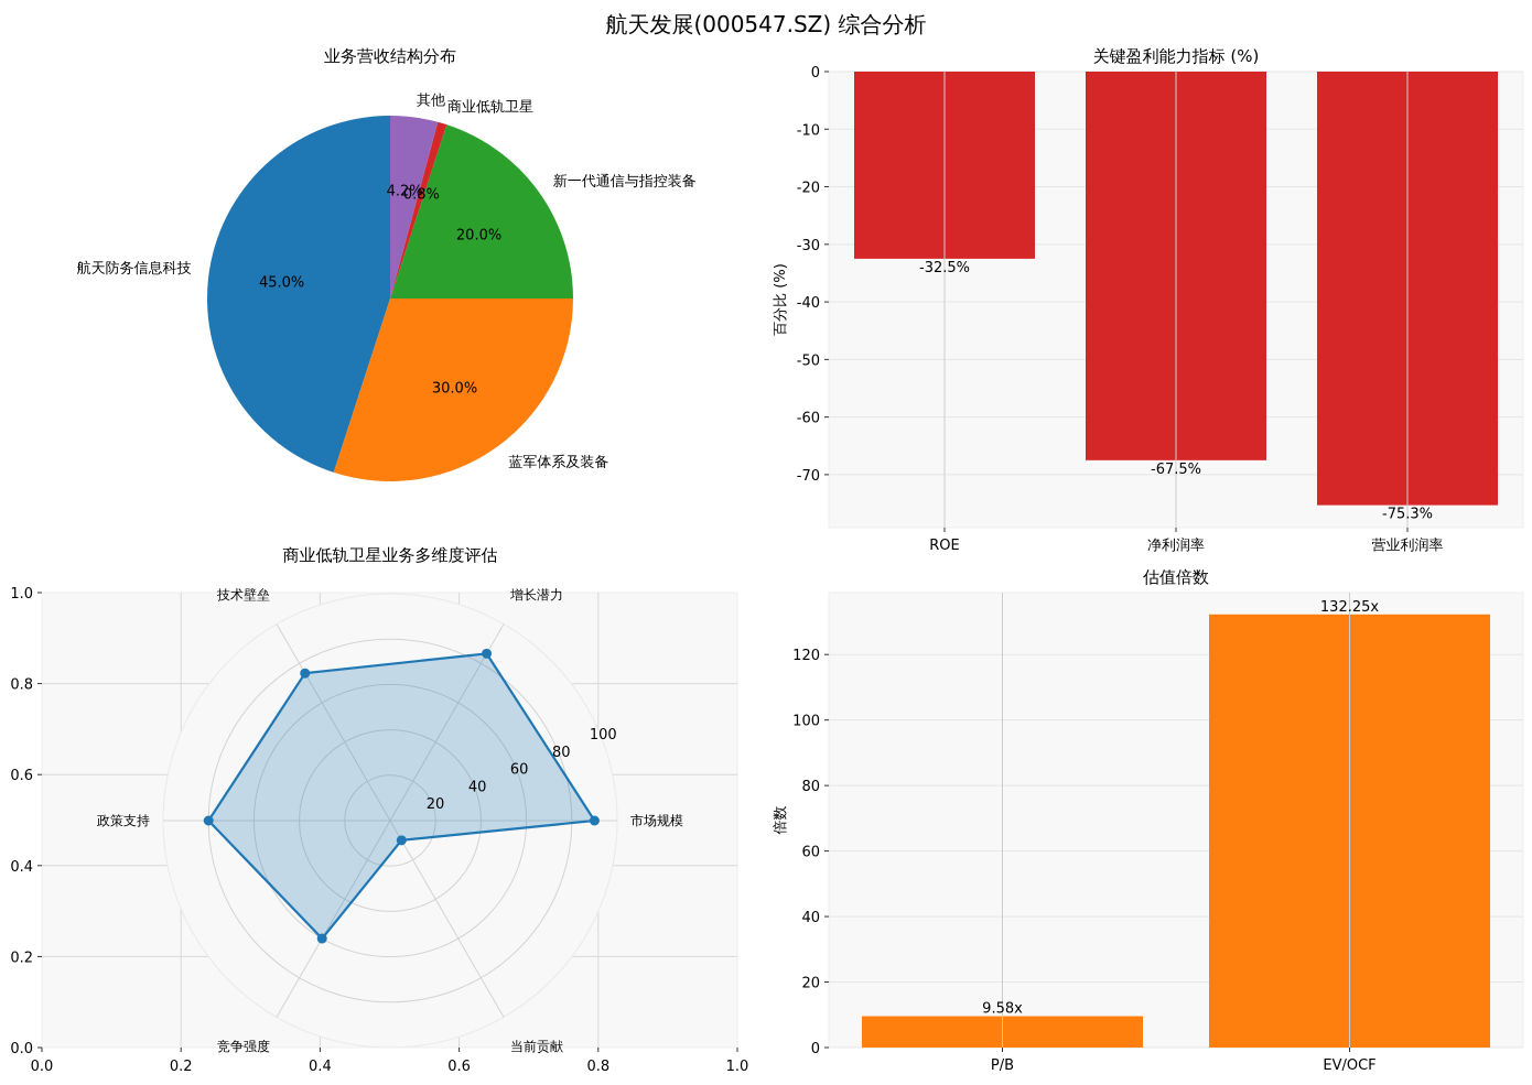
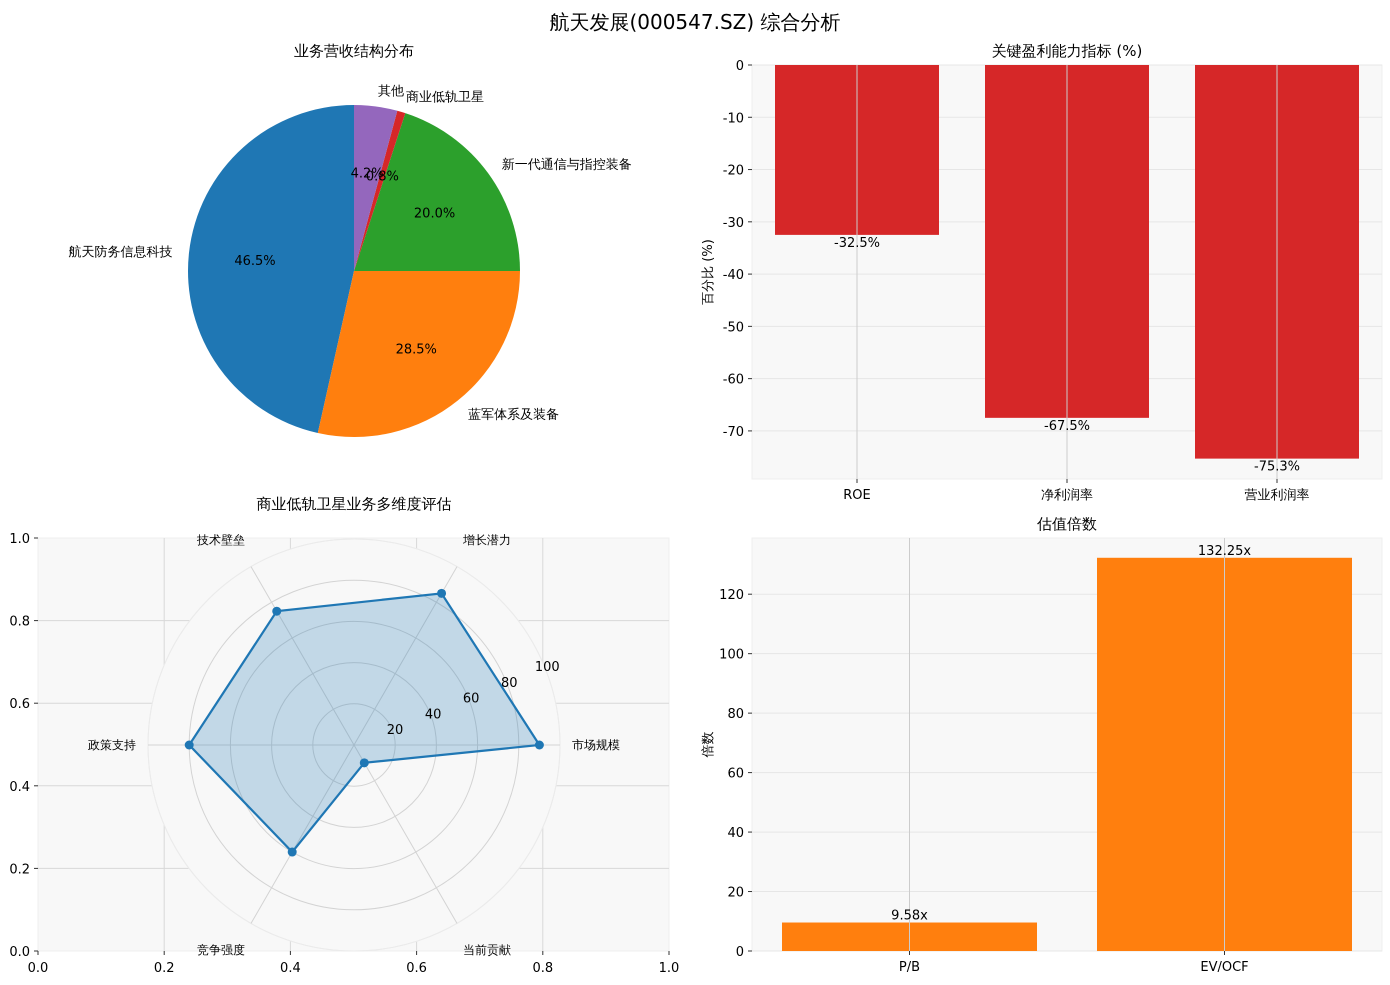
业务营收结构分布/航天防务信息科技: 45.0% -> 46.5%
业务营收结构分布/蓝军体系及装备: 30.0% -> 28.5%
